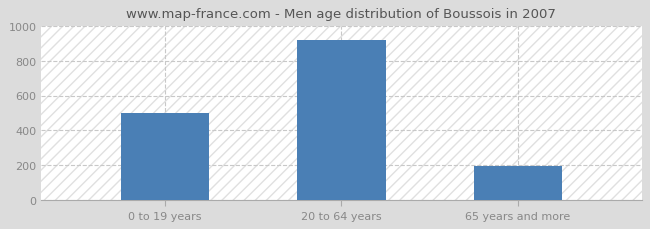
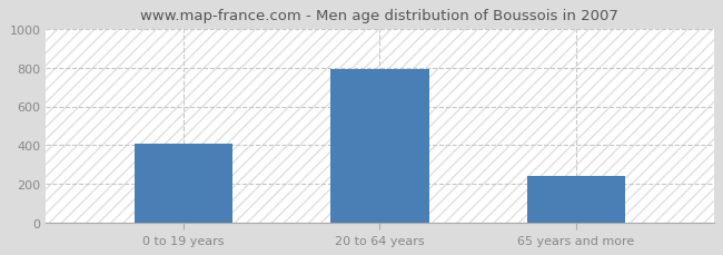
0 to 19 years: 500 -> 410
20 to 64 years: 920 -> 790
65 years and more: 200 -> 240
